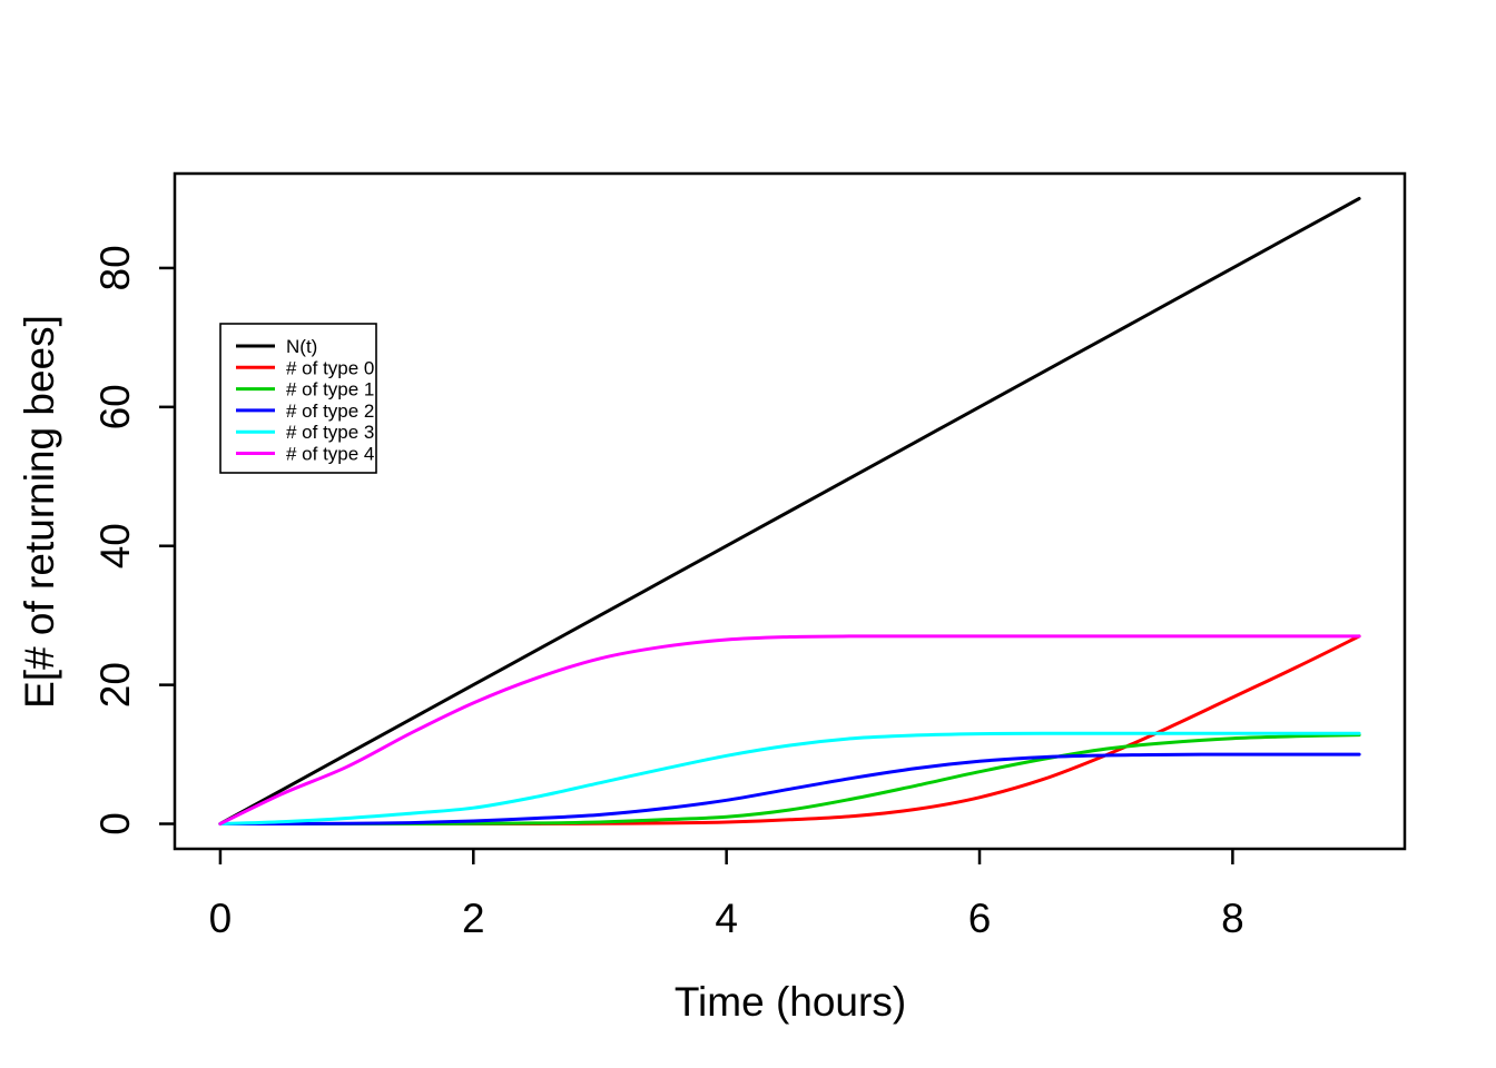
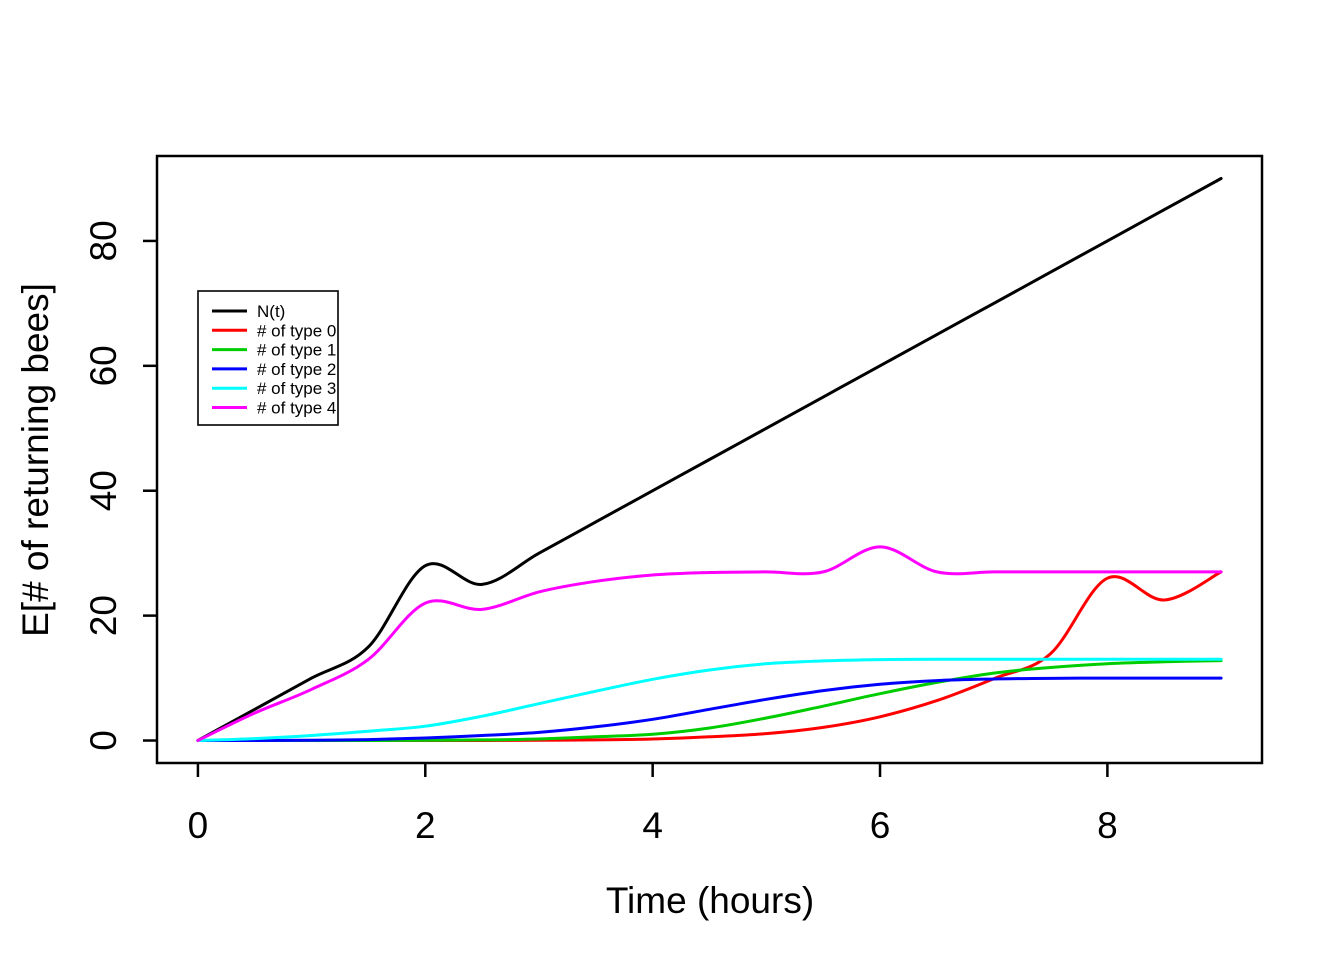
N(t)/2: 20 -> 28
# of type 4/2: 17 -> 22
# of type 4/6: 27 -> 31
# of type 0/8: 18 -> 26
